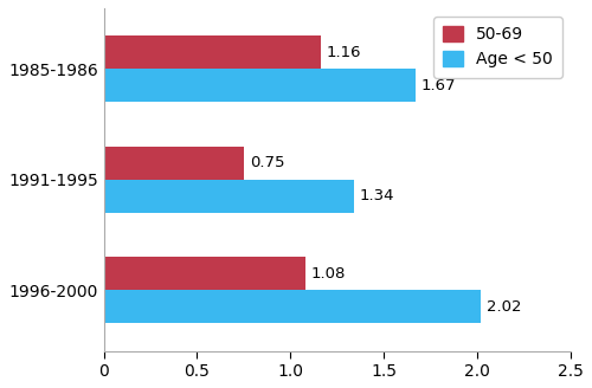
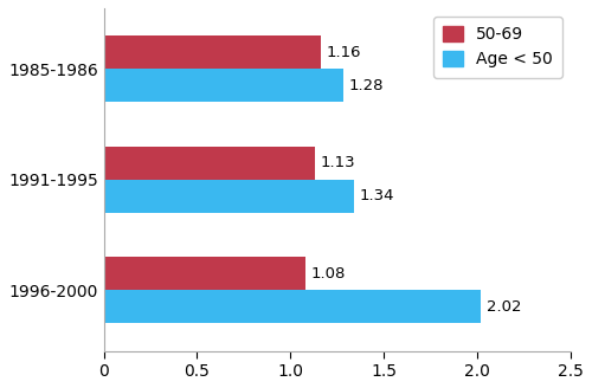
Age < 50/1985-1986: 1.67 -> 1.28
50-69/1991-1995: 0.75 -> 1.13
